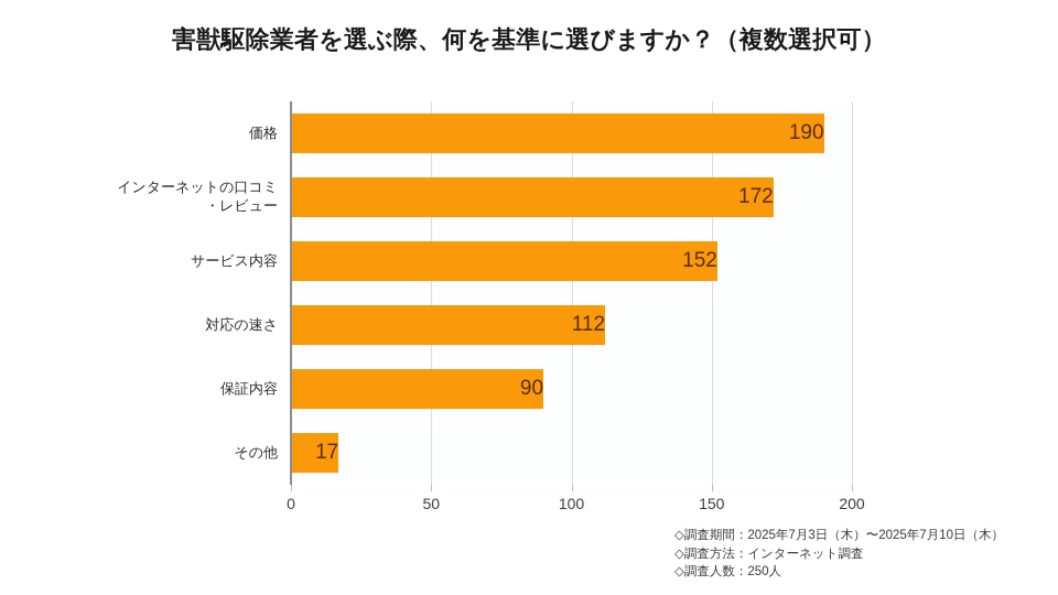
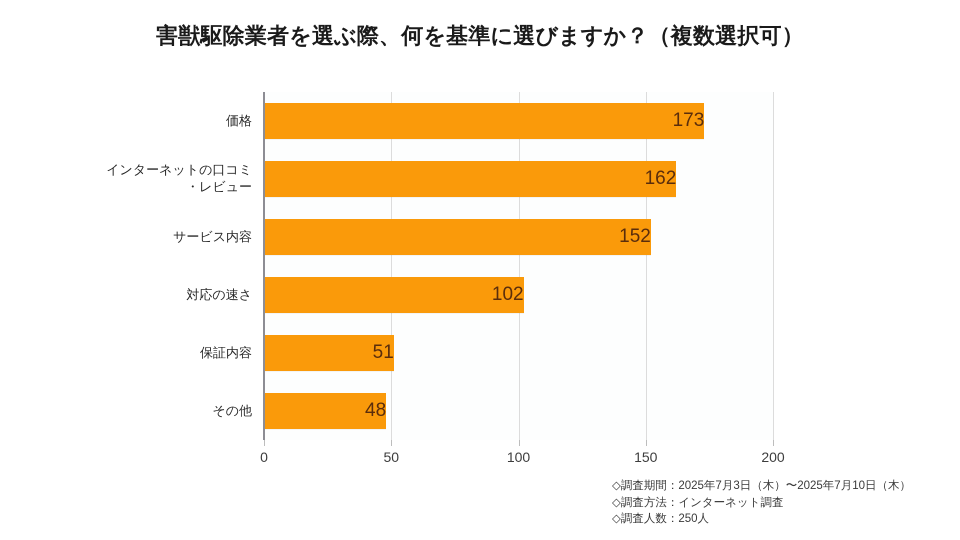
価格: 190 -> 173
インターネットの口コミ ・レビュー: 172 -> 162
対応の速さ: 112 -> 102
保証内容: 90 -> 51
その他: 17 -> 48
